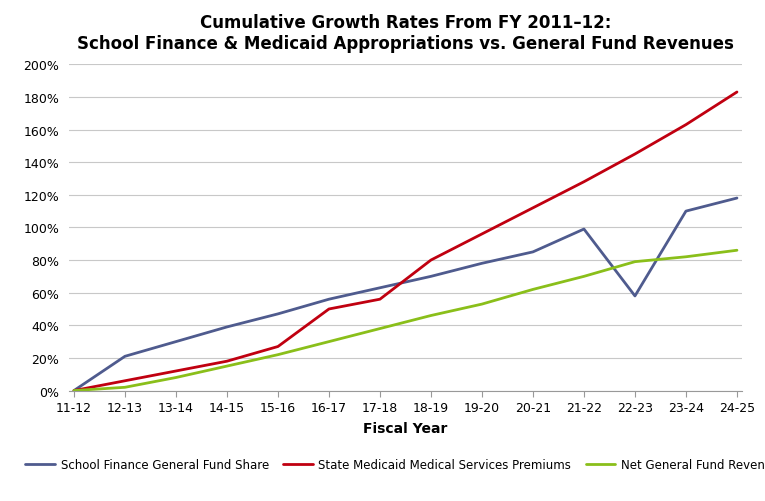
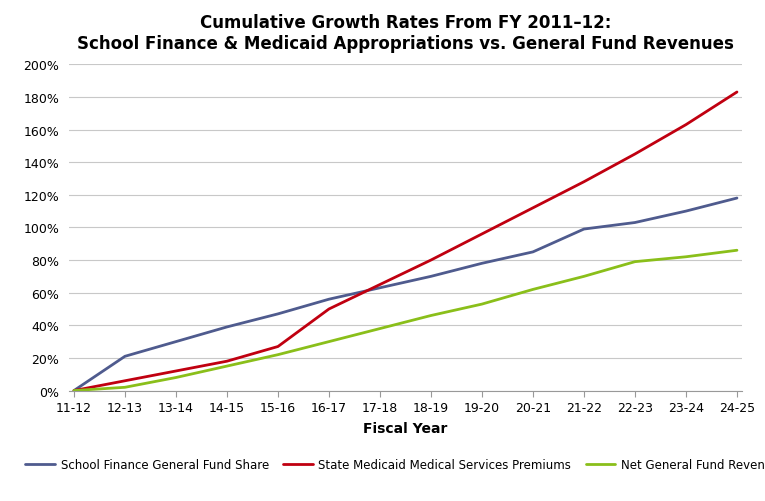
State Medicaid Medical Services Premiums/17-18: 56% -> 65%
School Finance General Fund Share/22-23: 58% -> 103%
